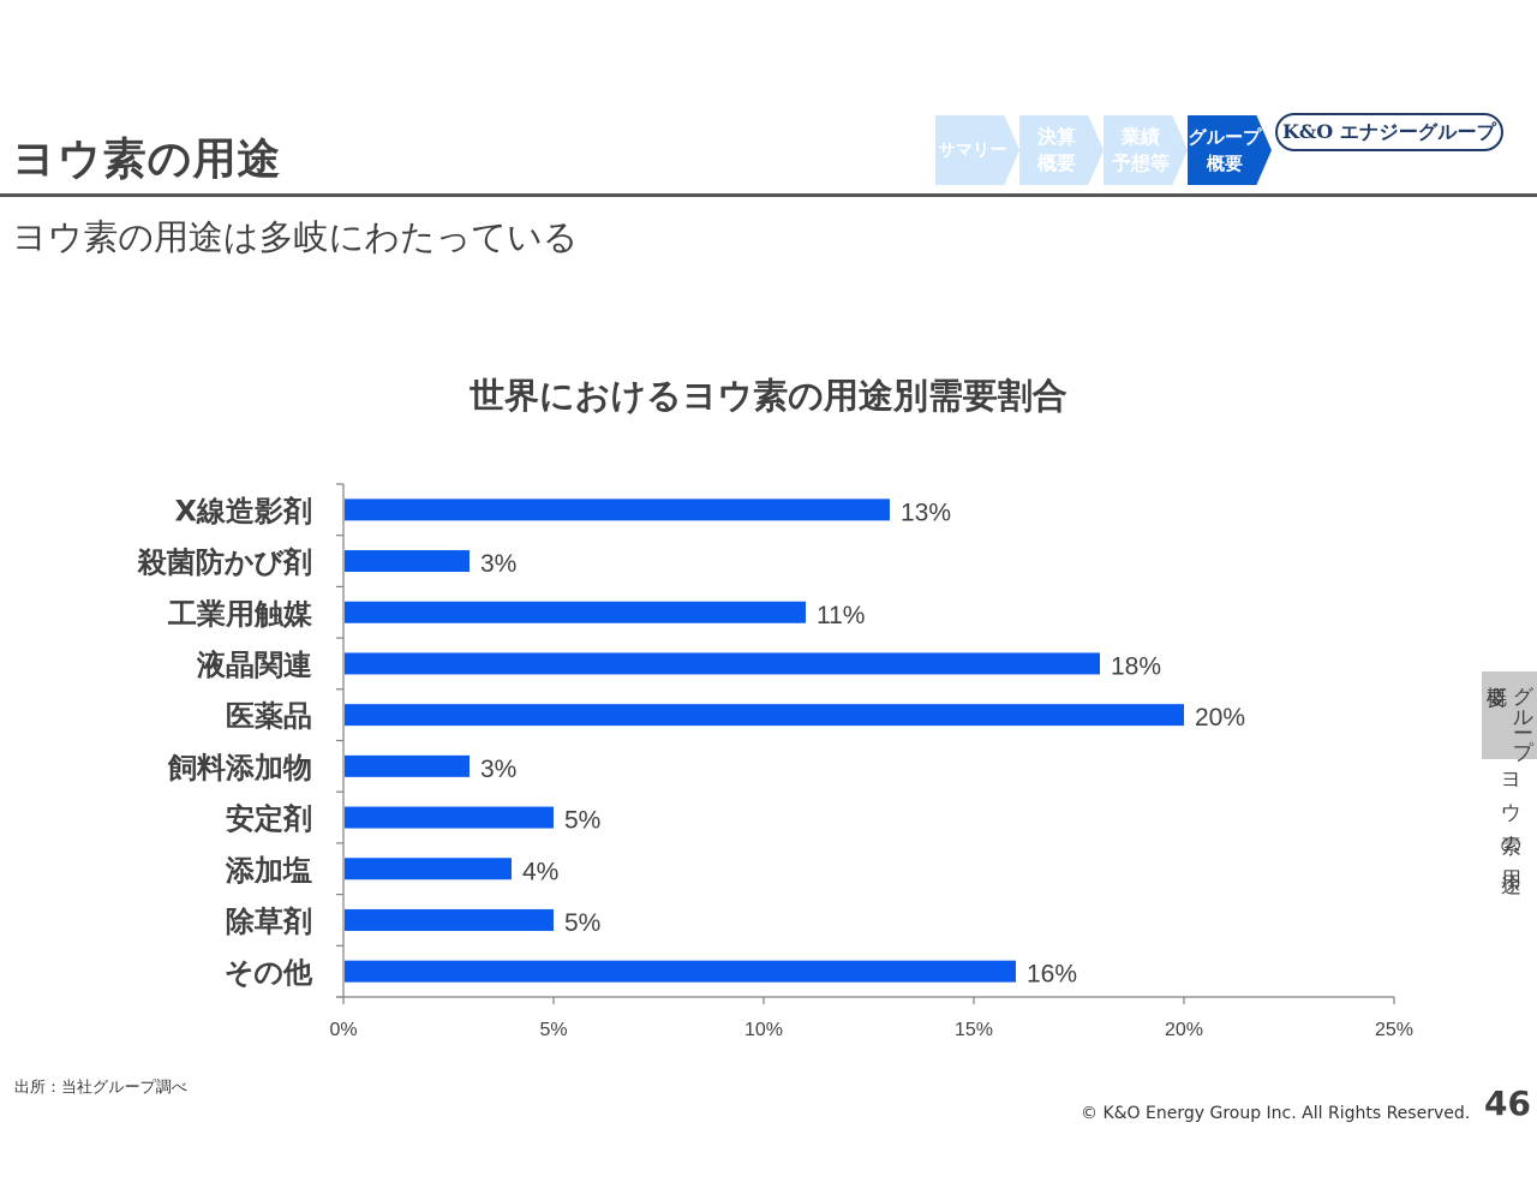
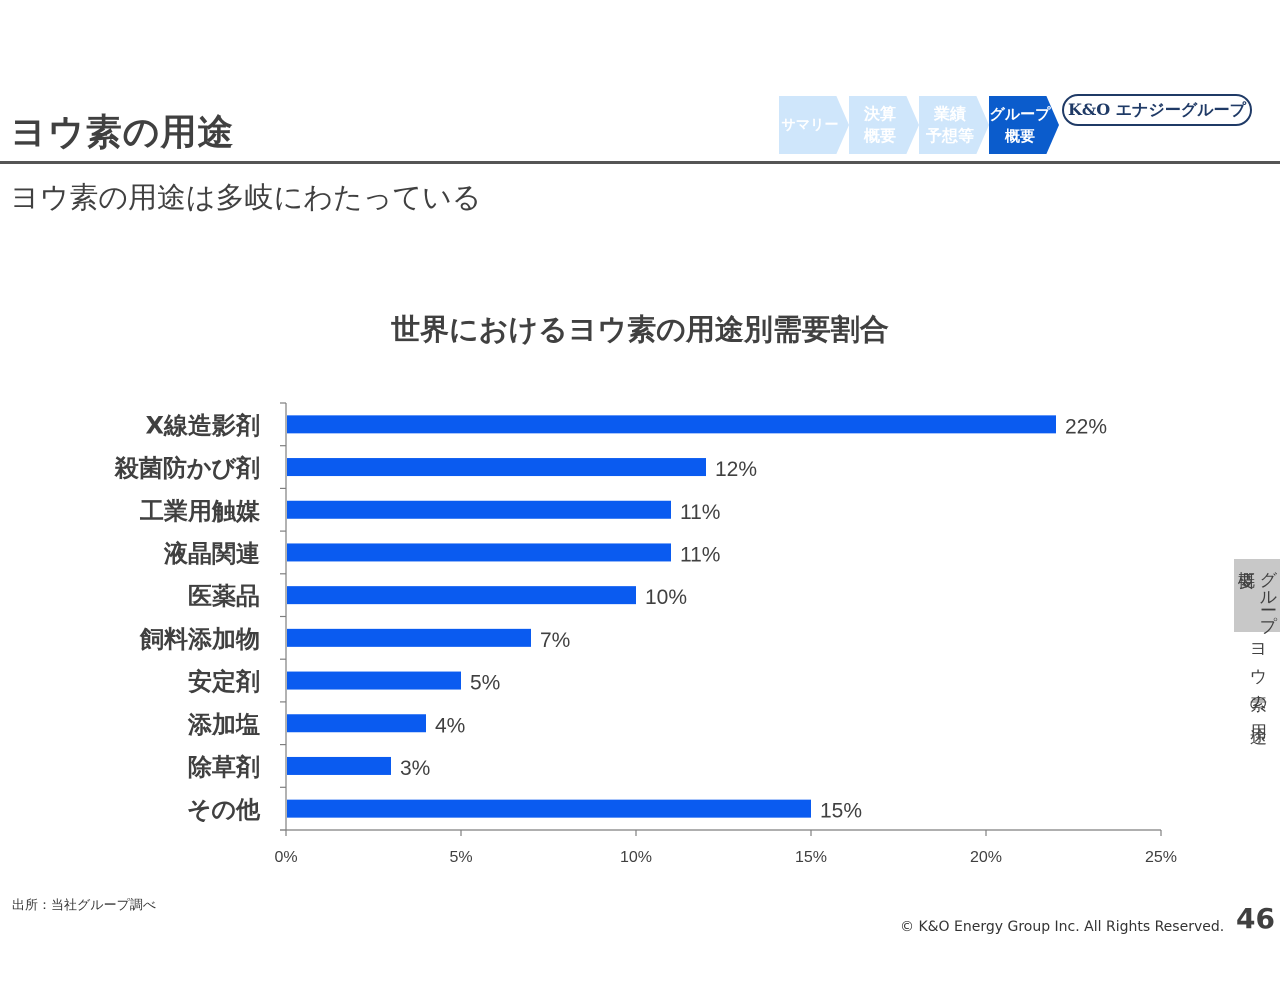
X線造影剤: 13% -> 22%
殺菌防かび剤: 3% -> 12%
液晶関連: 18% -> 11%
医薬品: 20% -> 10%
飼料添加物: 3% -> 7%
除草剤: 5% -> 3%
その他: 16% -> 15%
